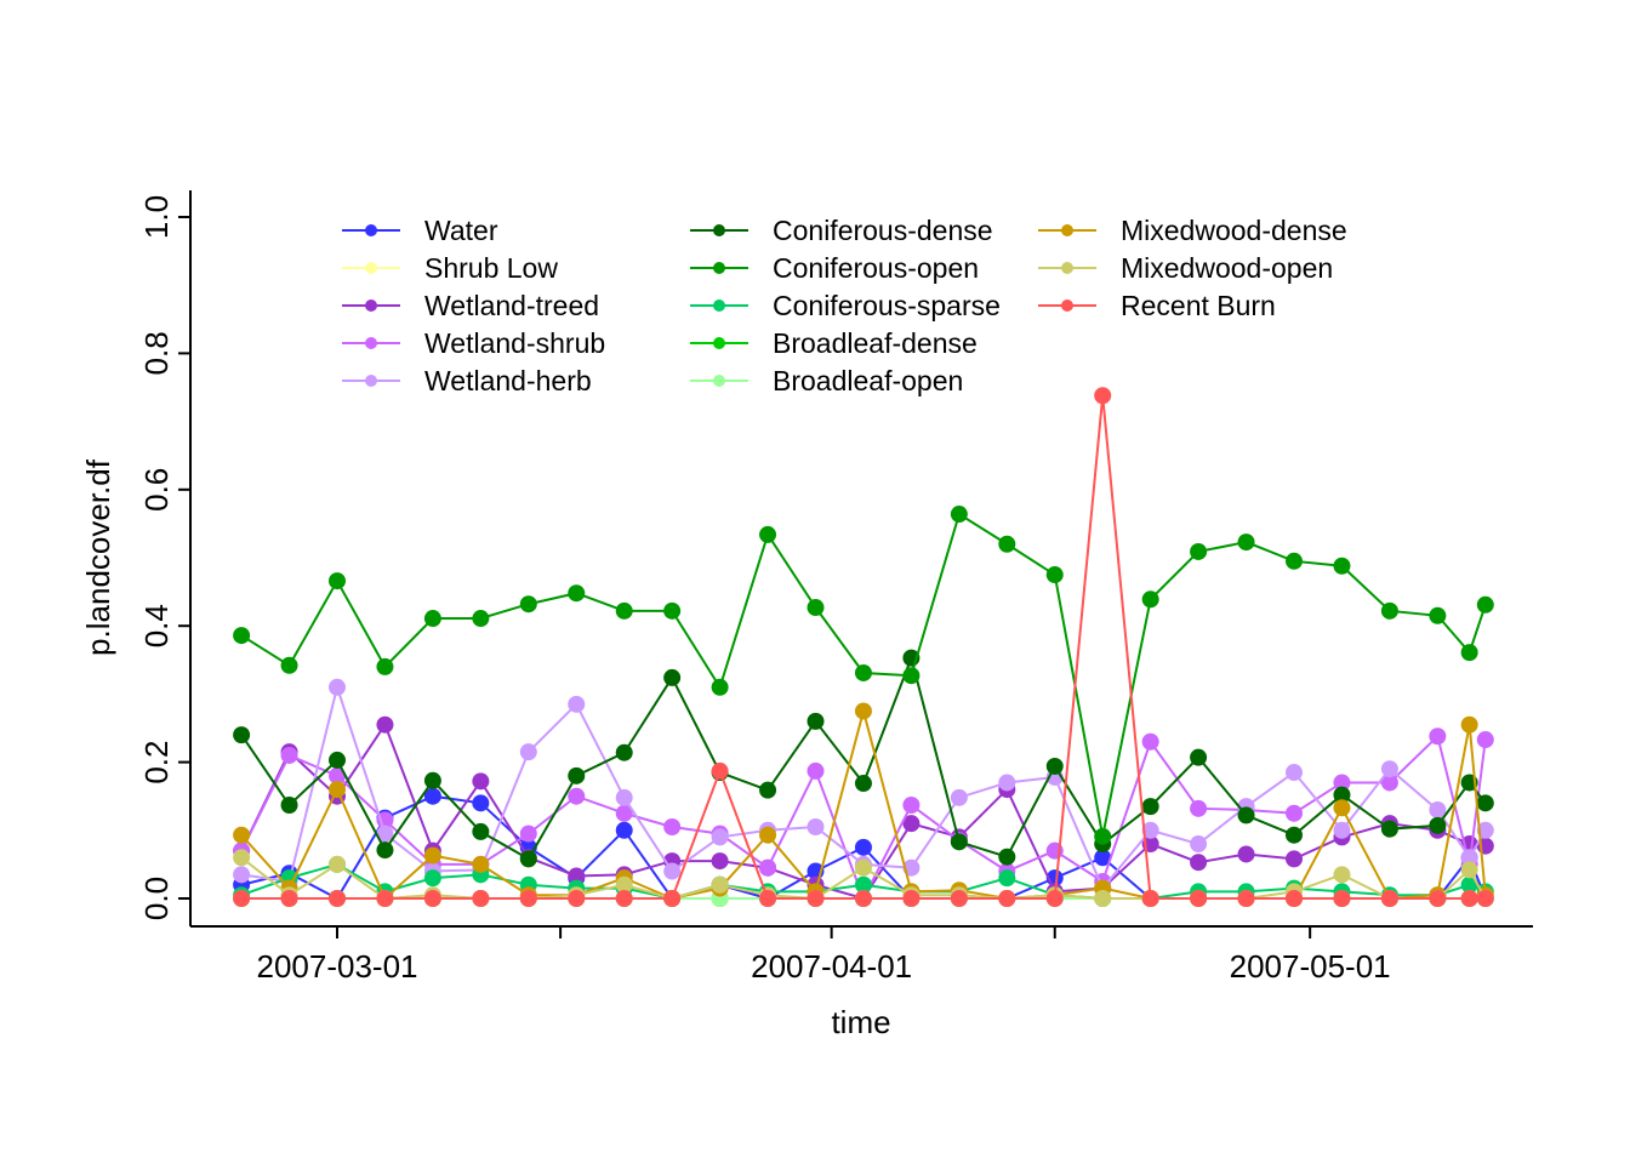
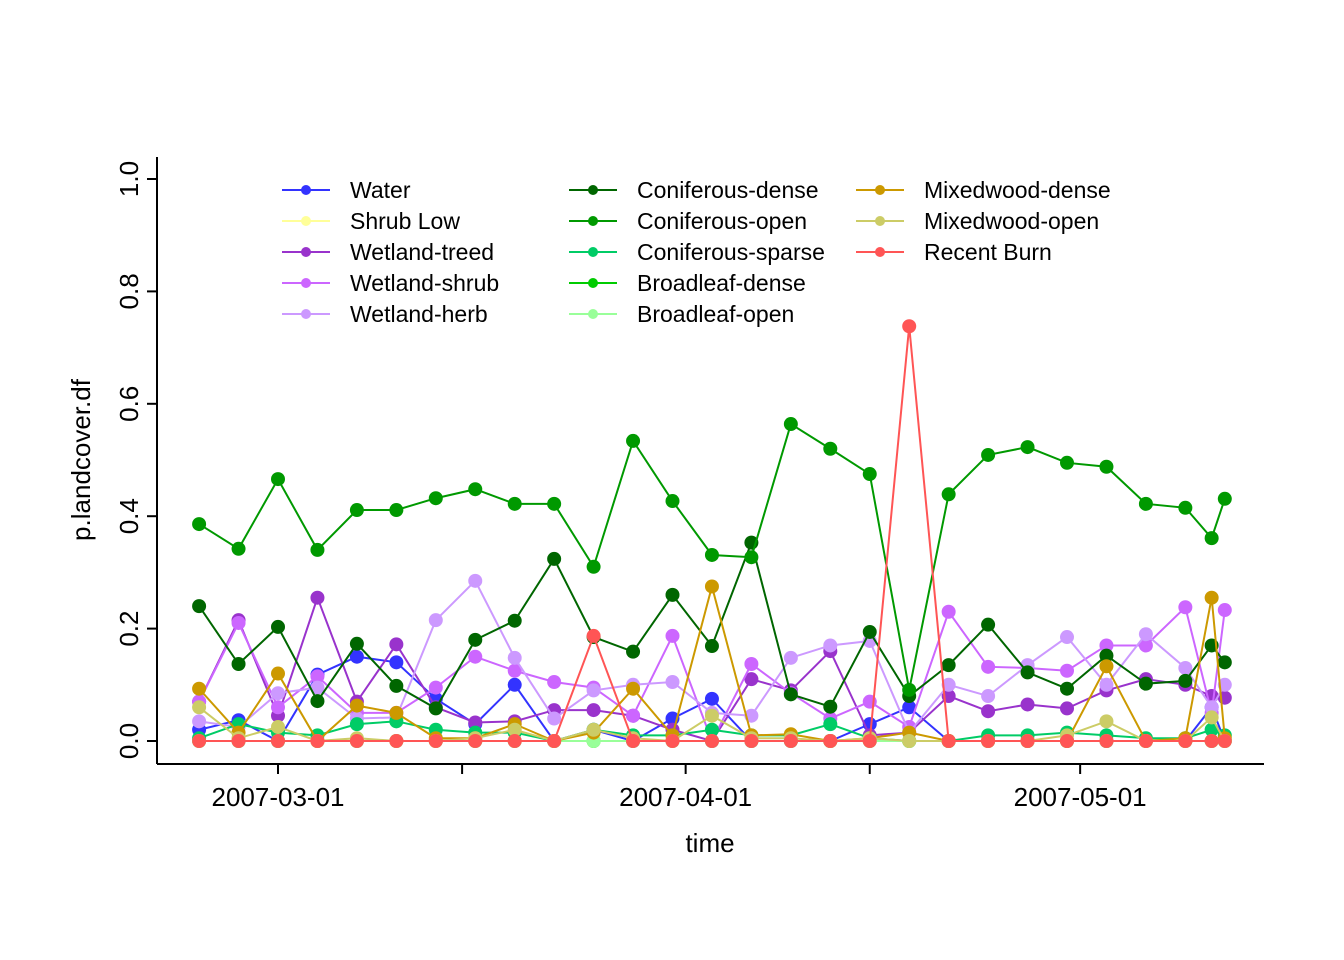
Wetland-treed/2007-03-01: 0.15 -> 0.04
Wetland-shrub/2007-03-01: 0.18 -> 0.06
Wetland-herb/2007-03-01: 0.31 -> 0.09
Coniferous-sparse/2007-03-01: 0.05 -> 0.01
Mixedwood-dense/2007-03-01: 0.16 -> 0.12
Mixedwood-open/2007-03-01: 0.05 -> 0.03
